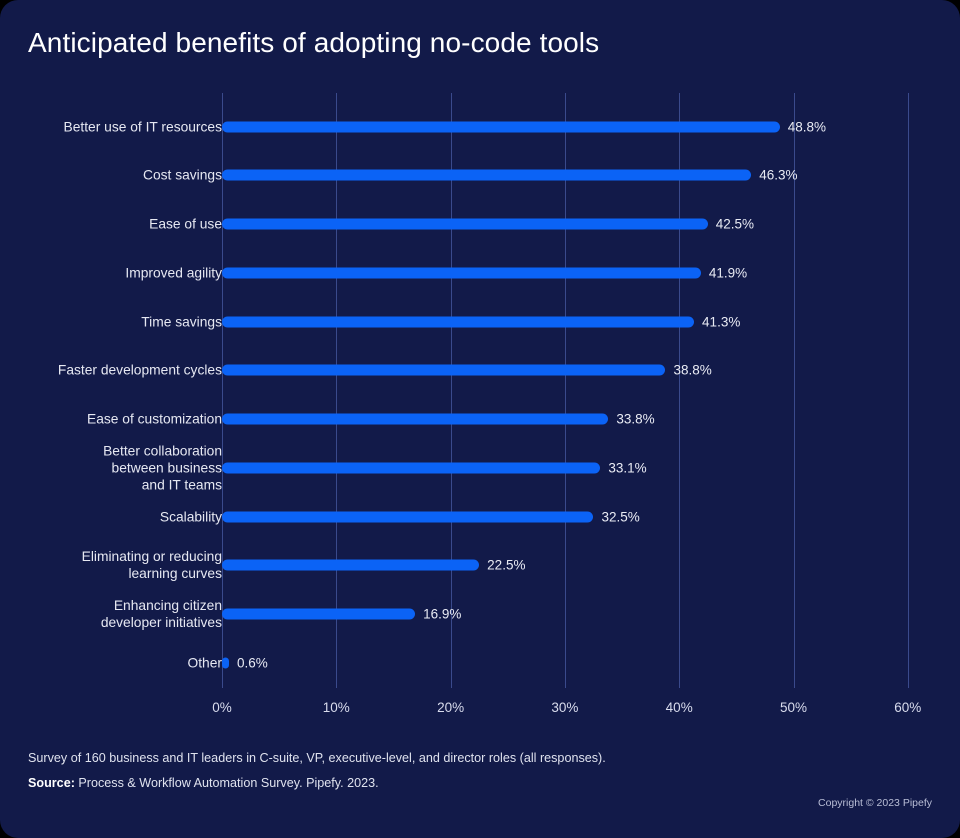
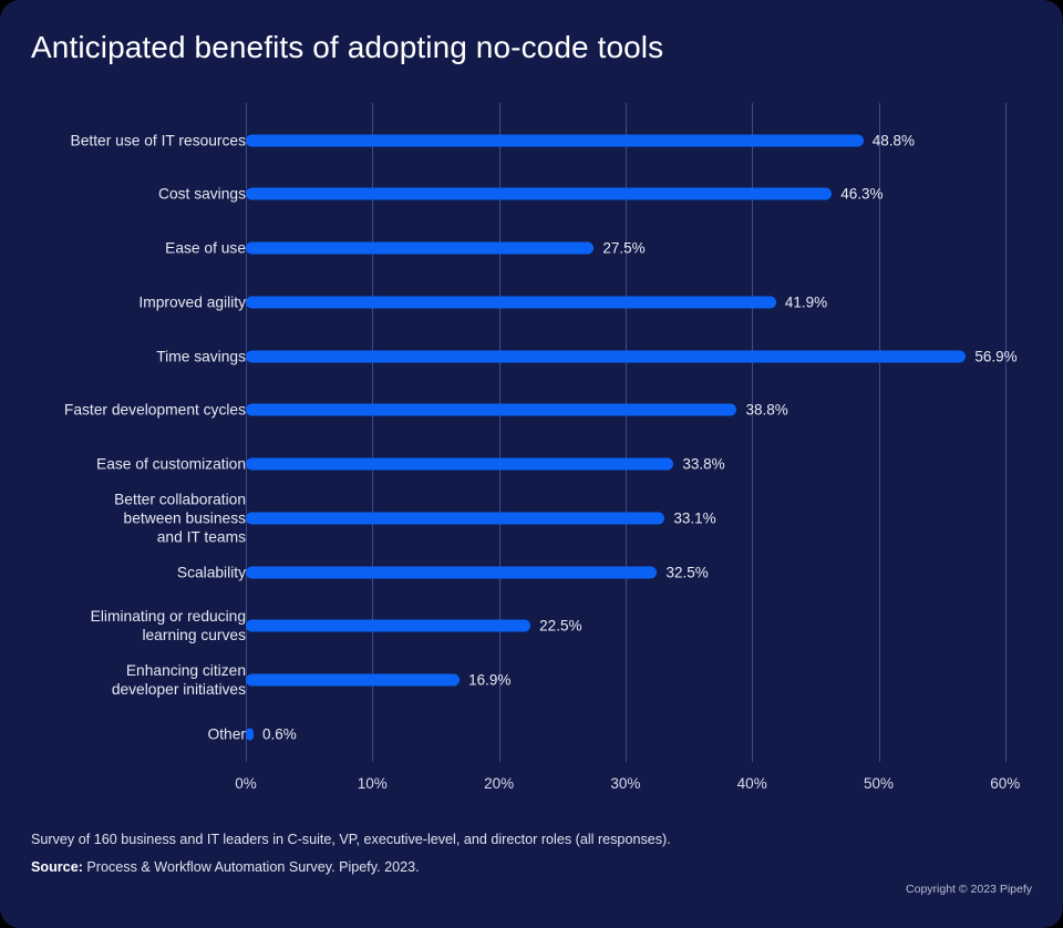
Ease of use: 42.5% -> 27.5%
Time savings: 41.3% -> 56.9%
